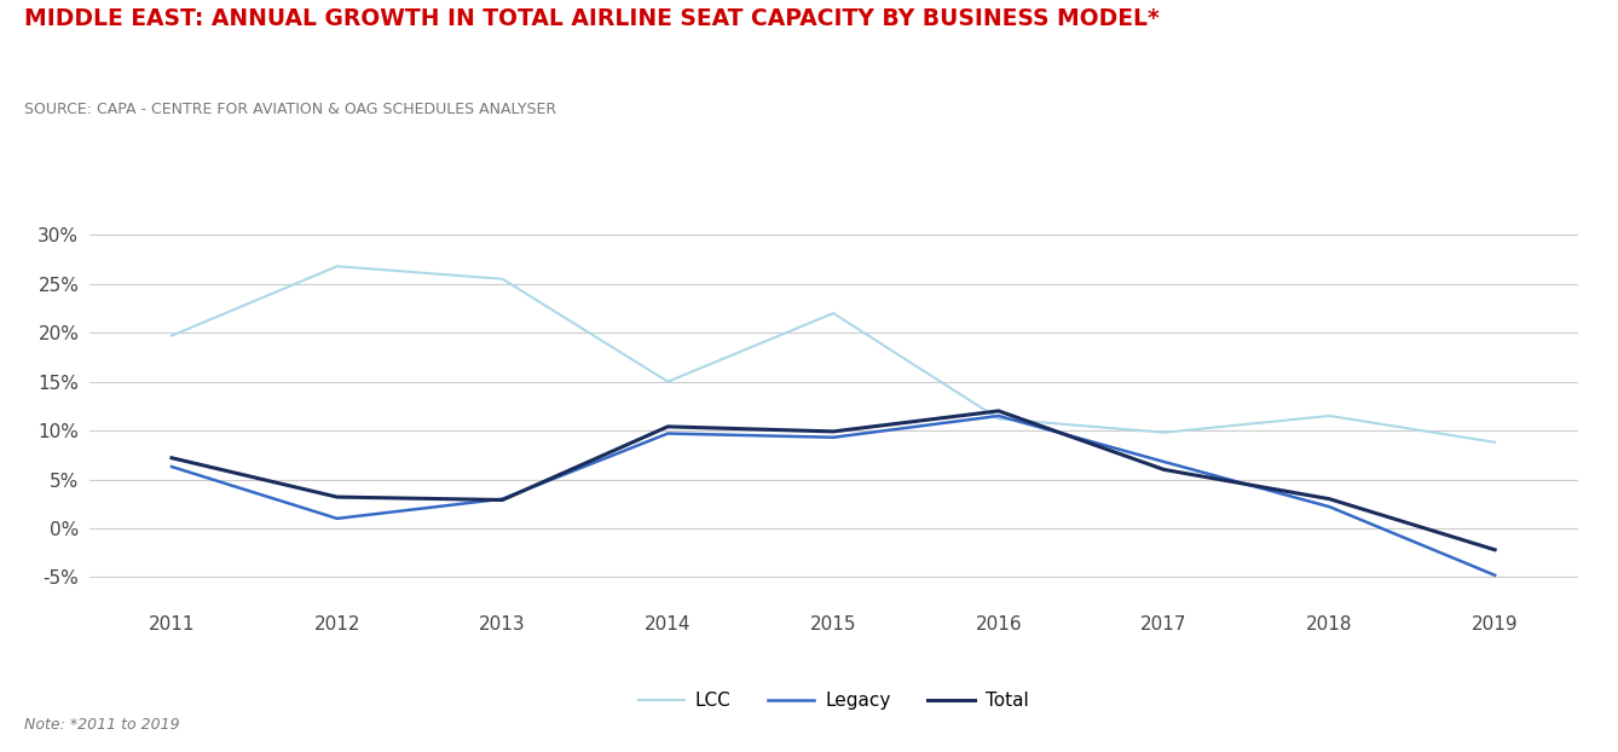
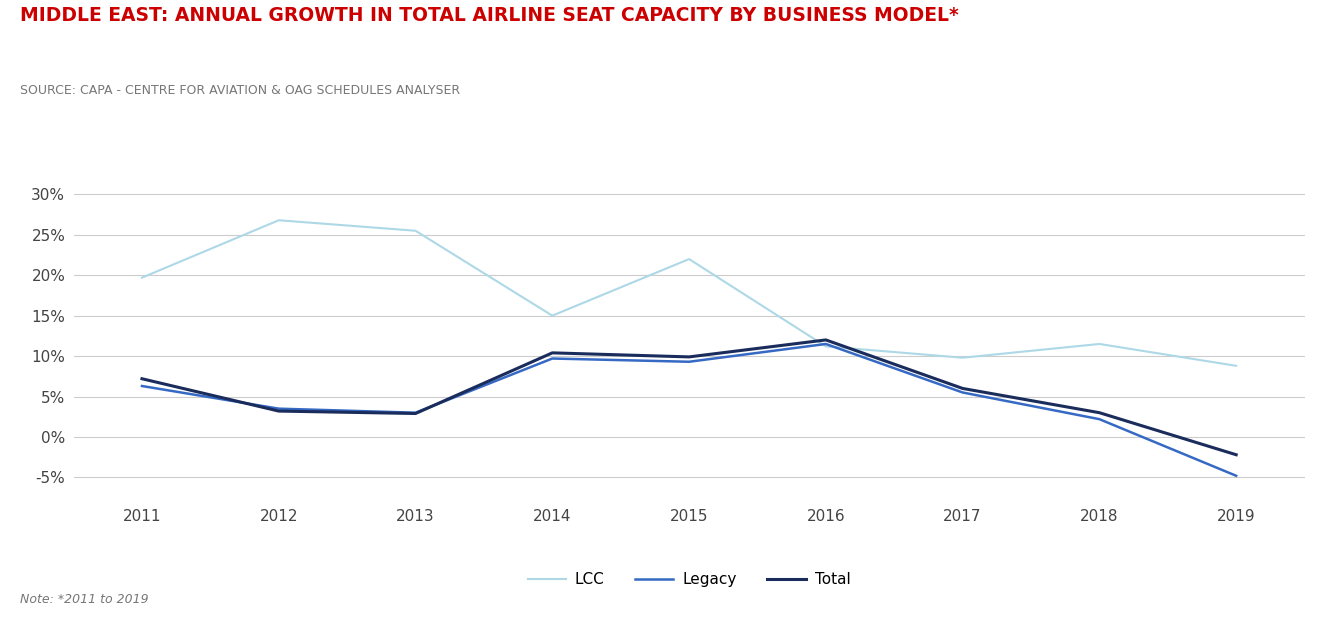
Legacy/2012: 1.0% -> 3.5%
Legacy/2017: 6.8% -> 5.5%
